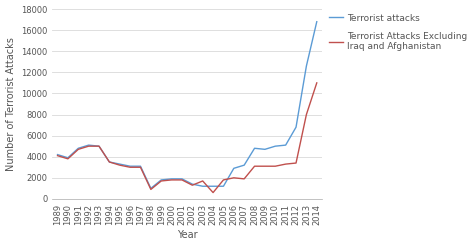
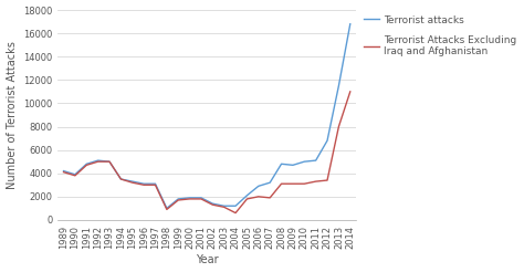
Terrorist Attacks Excluding Iraq and Afghanistan/2003: 1700 -> 1100
Terrorist attacks/2005: 1200 -> 2100
Terrorist attacks/2013: 12600 -> 11500
